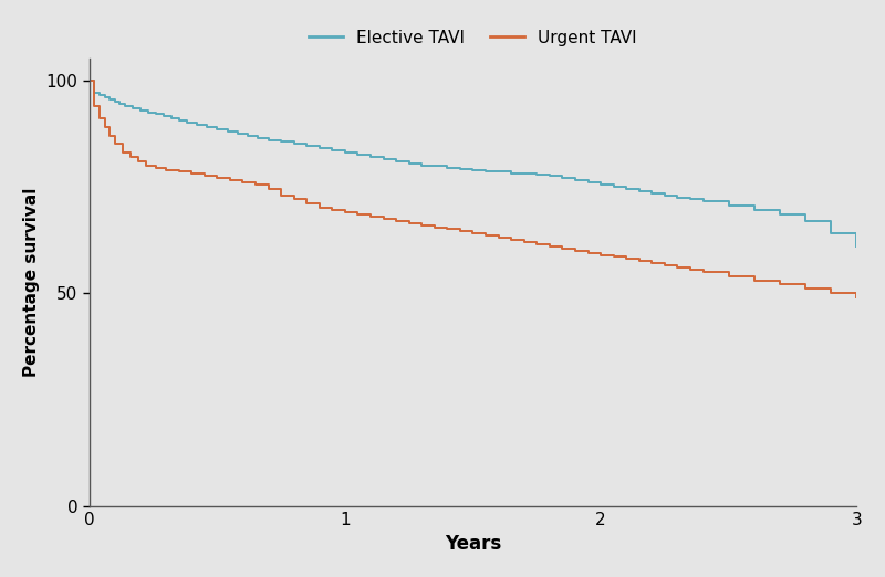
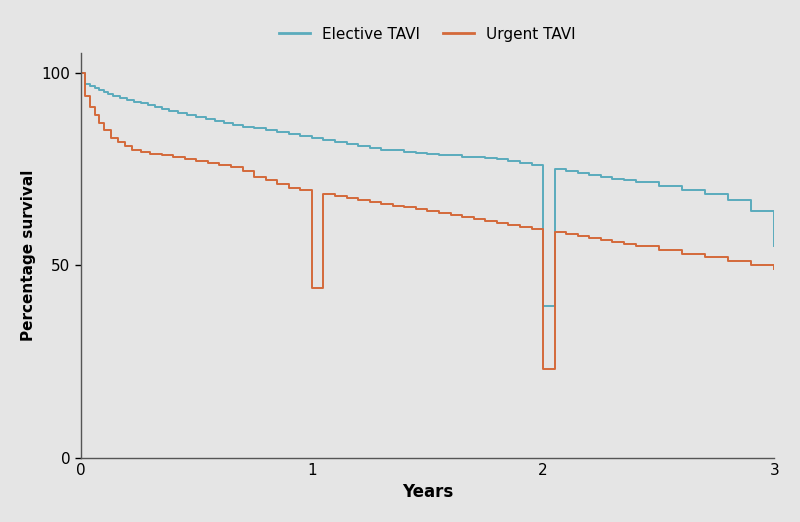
Urgent TAVI/1: 69.0 -> 44.0
Elective TAVI/2: 75.5 -> 39.5
Urgent TAVI/2: 59.0 -> 23.0
Elective TAVI/3: 61.0 -> 55.0
